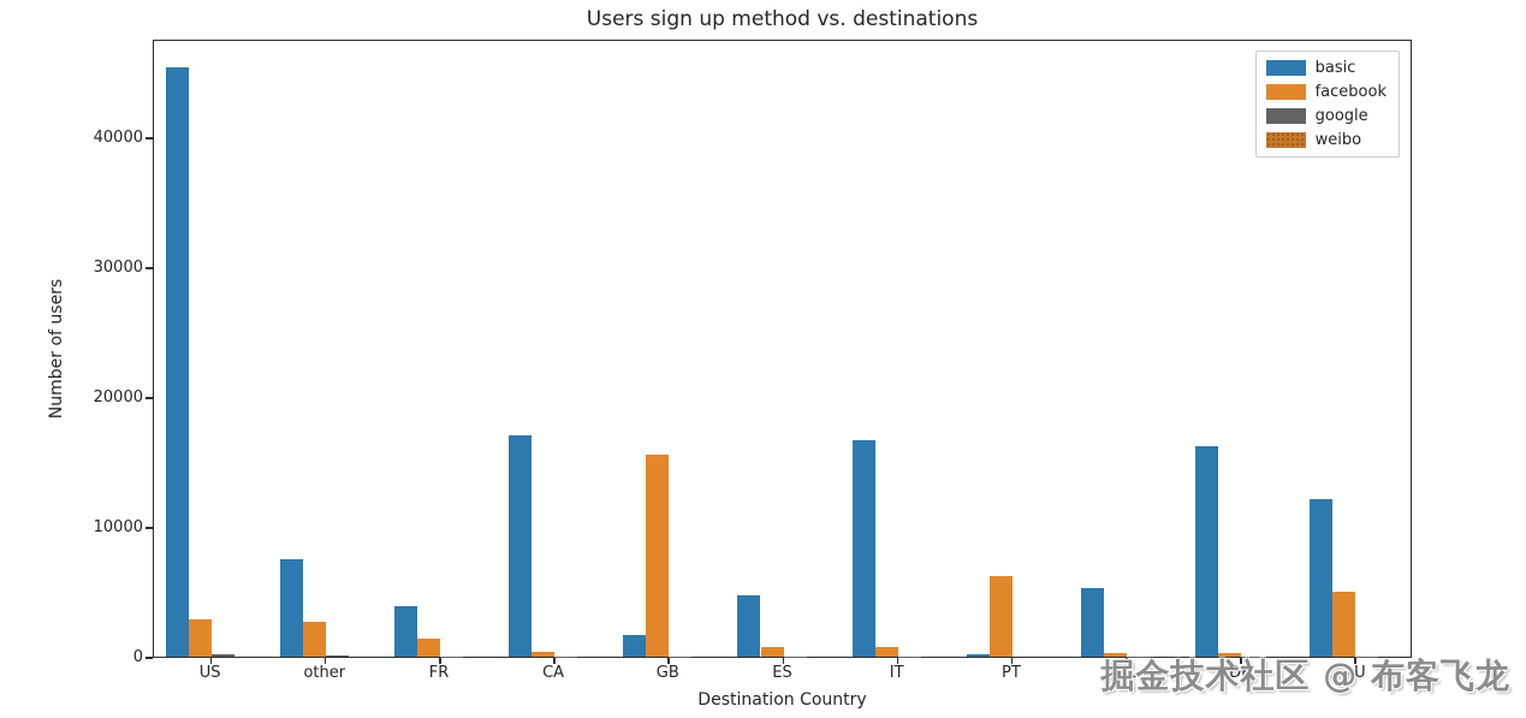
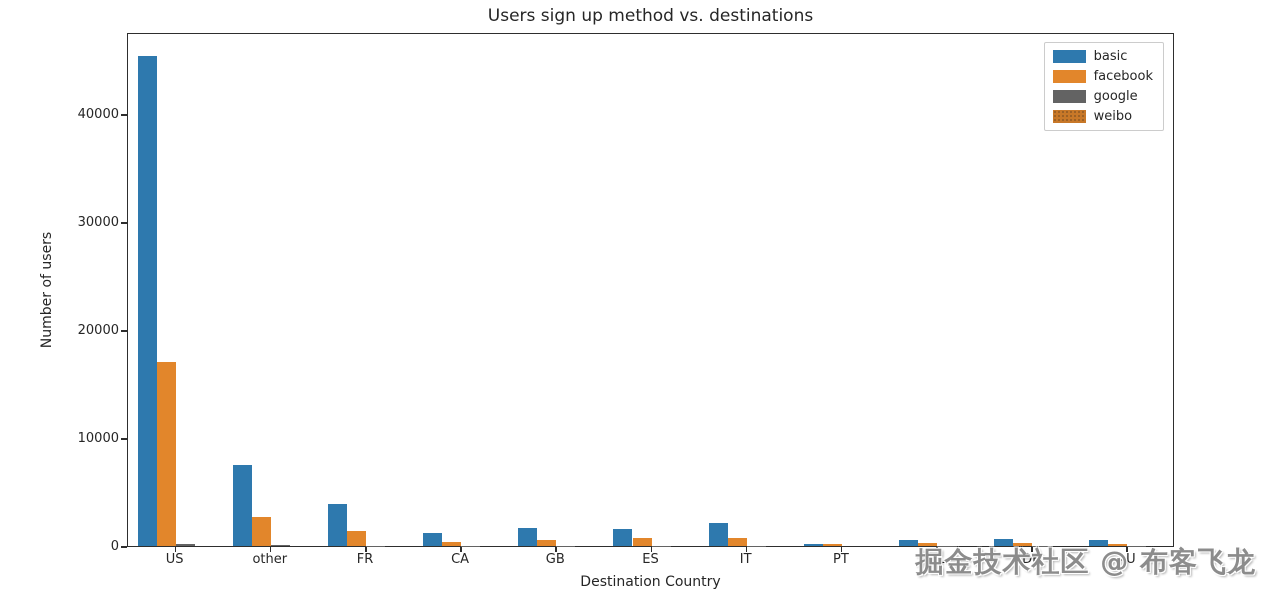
facebook/US: 2900 -> 17000
basic/CA: 17000 -> 1200
facebook/GB: 15600 -> 600
basic/ES: 4700 -> 1600
basic/IT: 16700 -> 2200
facebook/PT: 6200 -> 200
basic/NL: 5300 -> 600
basic/DE: 16200 -> 700
basic/AU: 12100 -> 600
facebook/AU: 5000 -> 200
